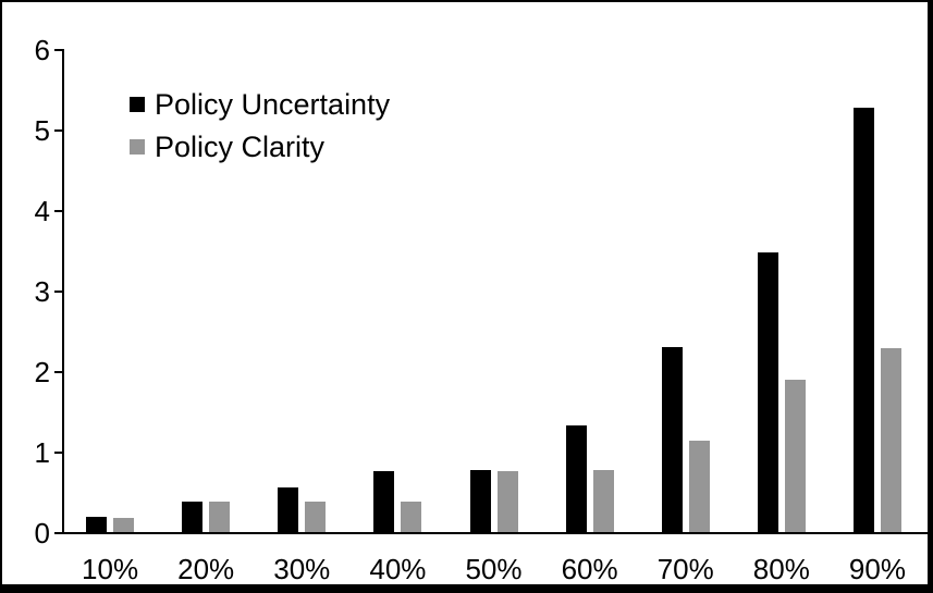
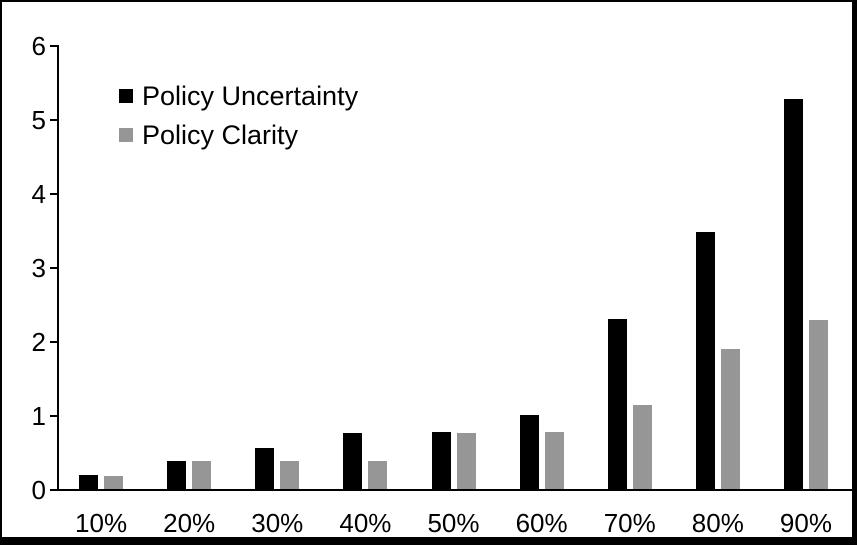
Policy Uncertainty/60%: 1.3 -> 1.0
